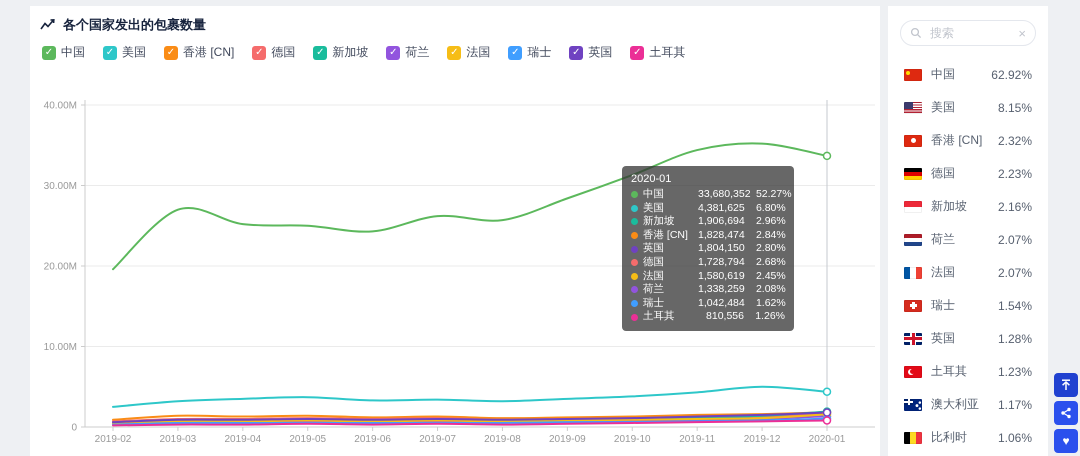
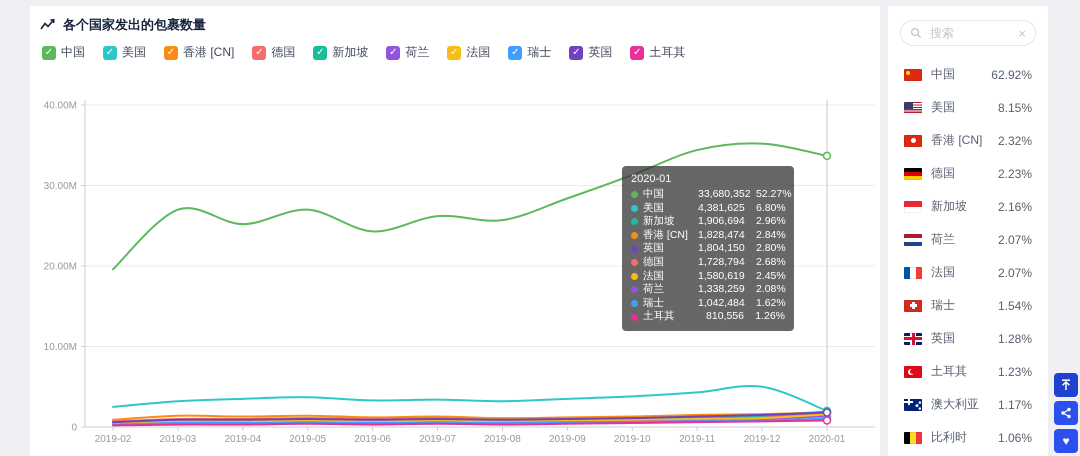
中国/2019-05: 25M -> 27M
美国/2020-01: 4M -> 2M
